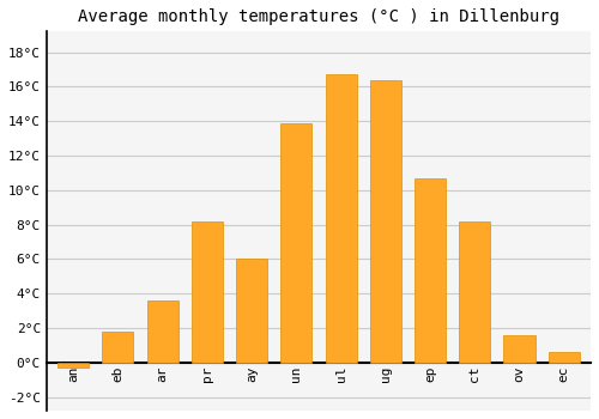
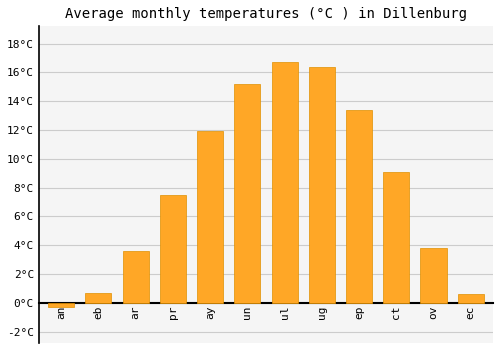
eb: 1.8°C -> 0.7°C
pr: 8.2°C -> 7.5°C
ay: 6.0°C -> 11.9°C
un: 13.9°C -> 15.2°C
ep: 10.7°C -> 13.4°C
ct: 8.2°C -> 9.1°C
ov: 1.6°C -> 3.8°C
